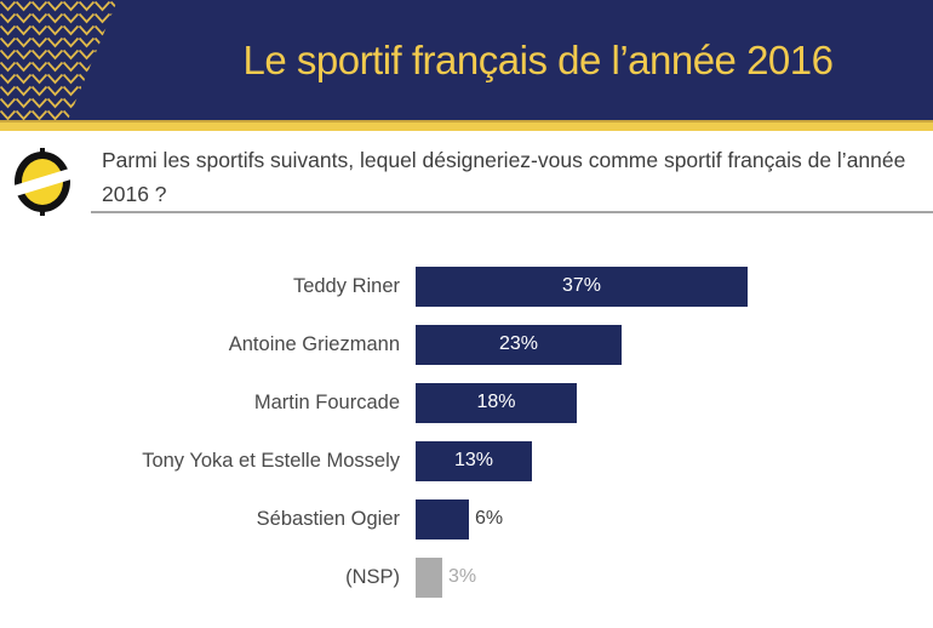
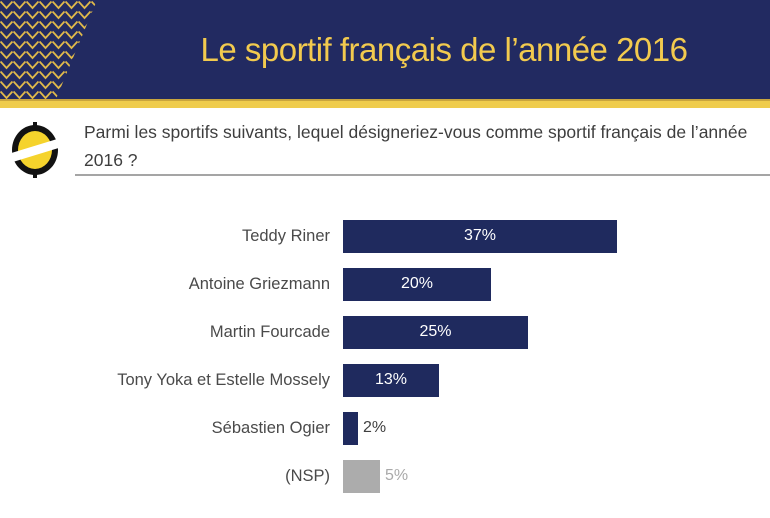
Antoine Griezmann: 23% -> 20%
Martin Fourcade: 18% -> 25%
Sébastien Ogier: 6% -> 2%
(NSP): 3% -> 5%
